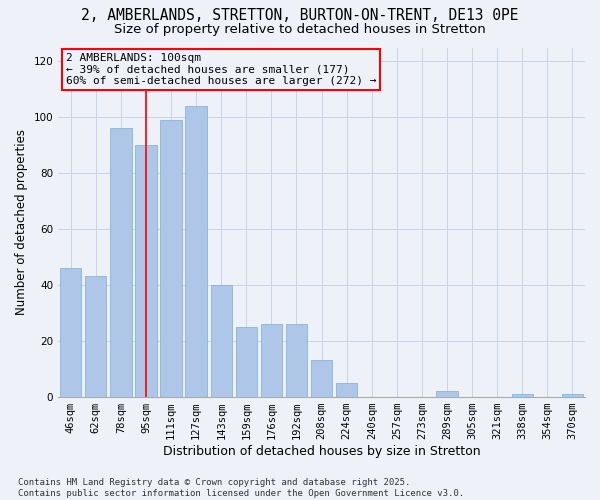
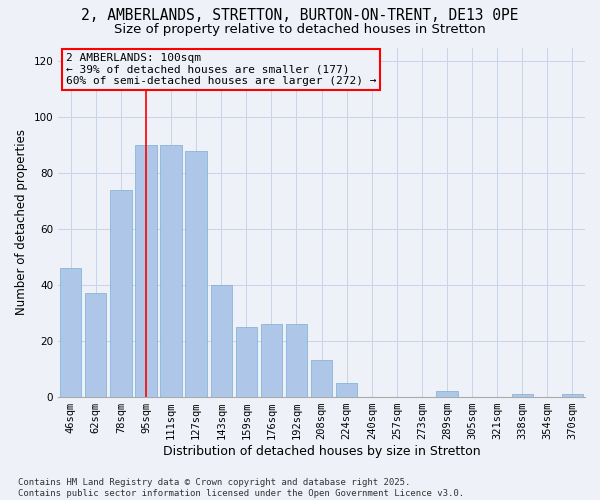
62sqm: 43 -> 37
78sqm: 96 -> 74
111sqm: 99 -> 90
127sqm: 104 -> 88
